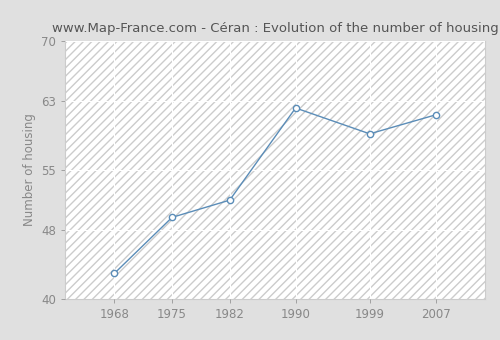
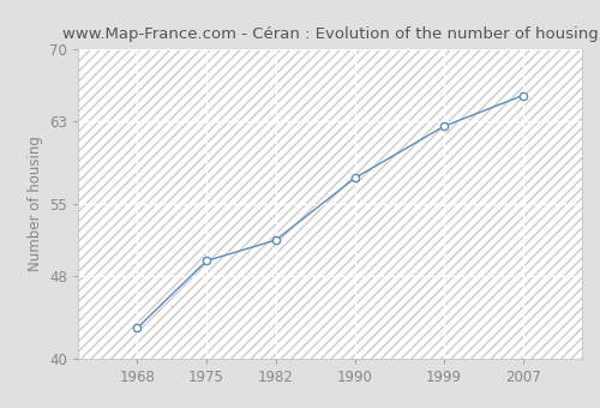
1990: 62.2 -> 57.5
1999: 59.2 -> 62.5
2007: 61.4 -> 65.5
